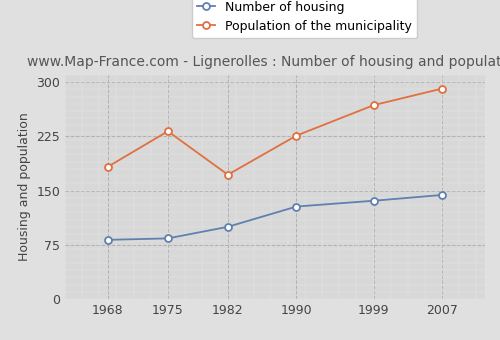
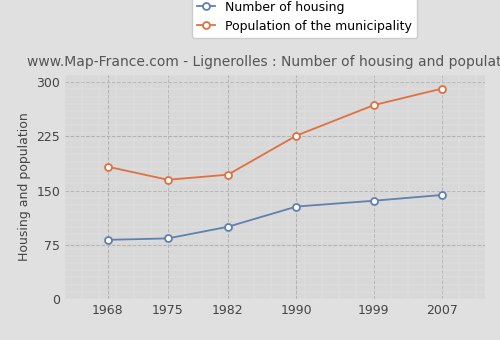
Population of the municipality/1975: 232 -> 165
